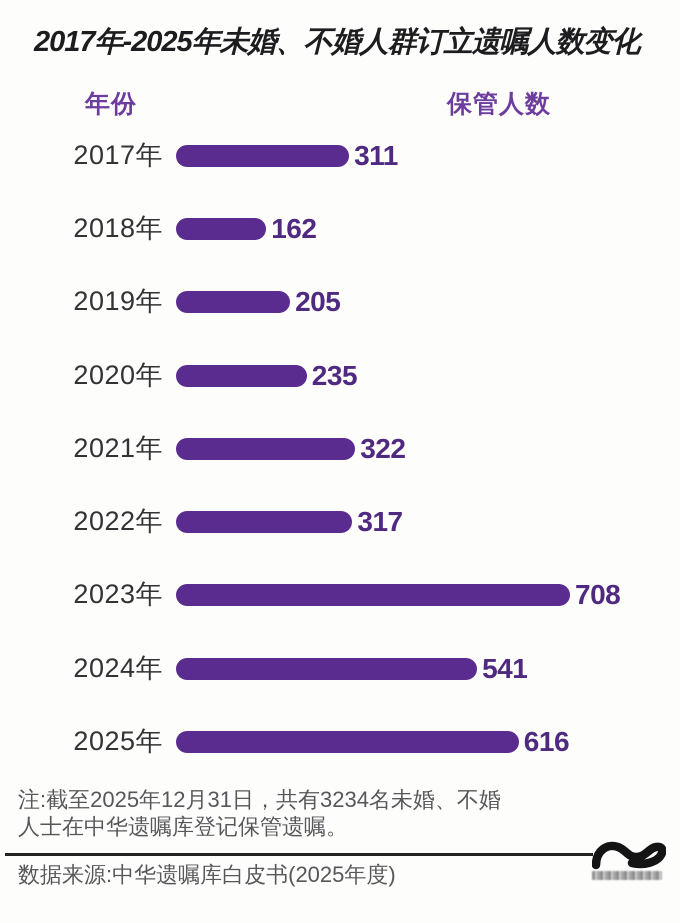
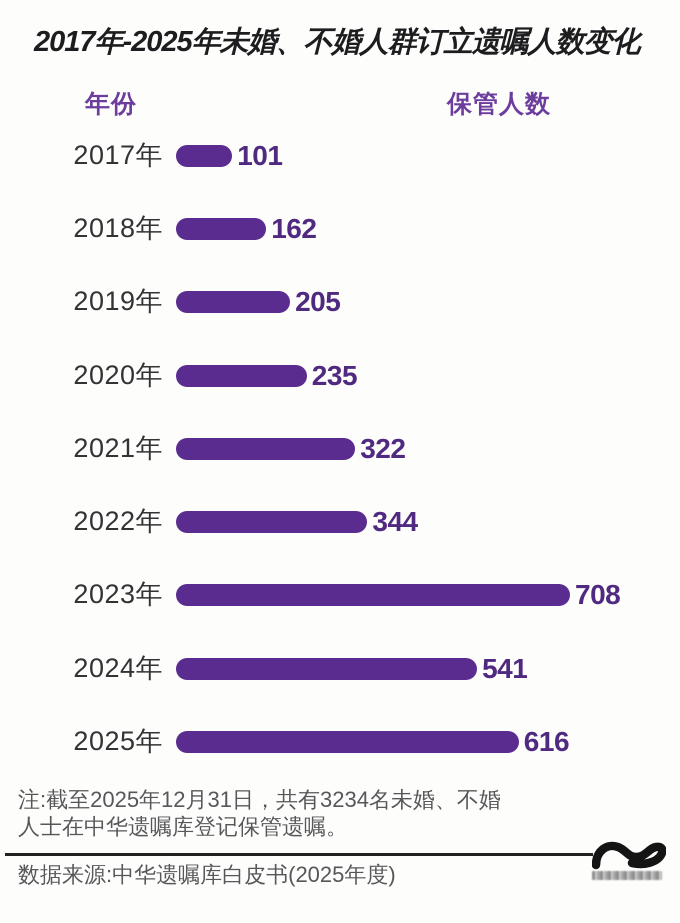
2017年: 311 -> 101
2022年: 317 -> 344
